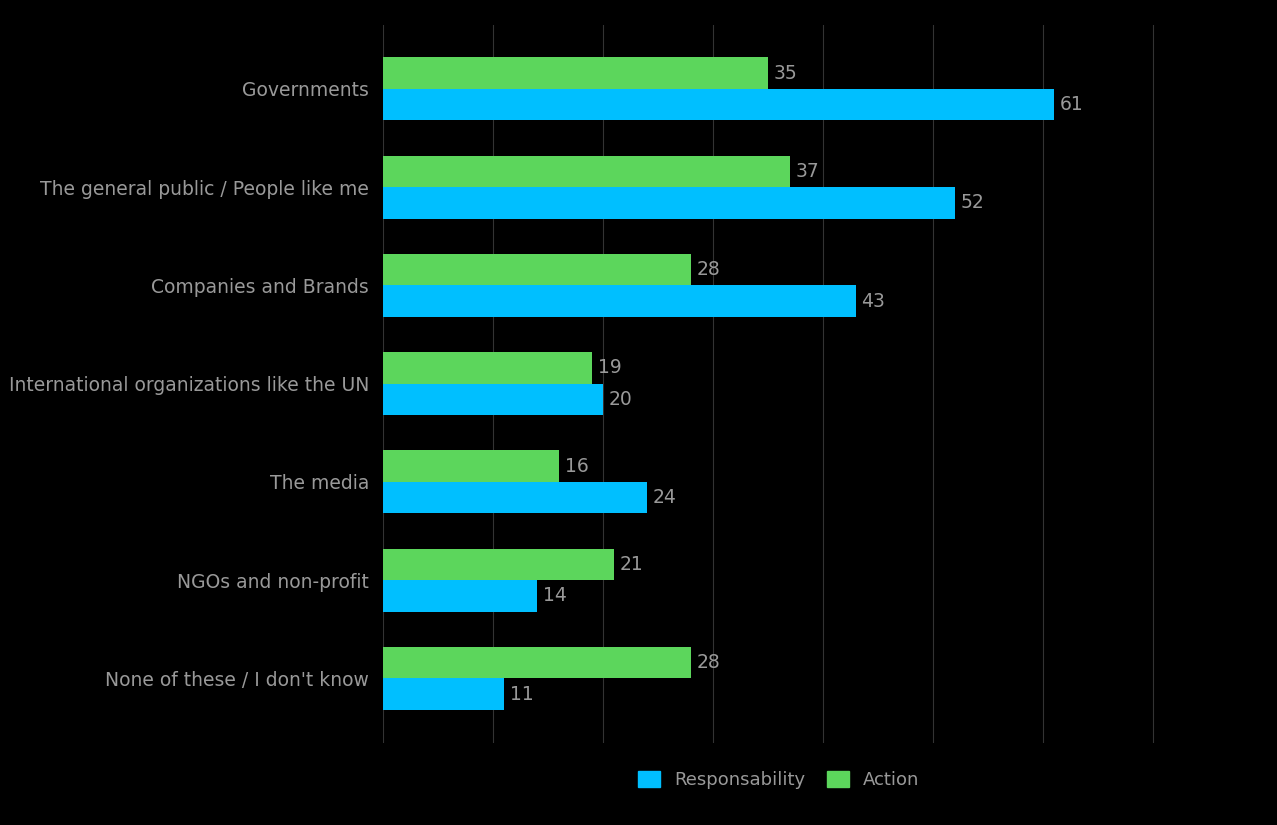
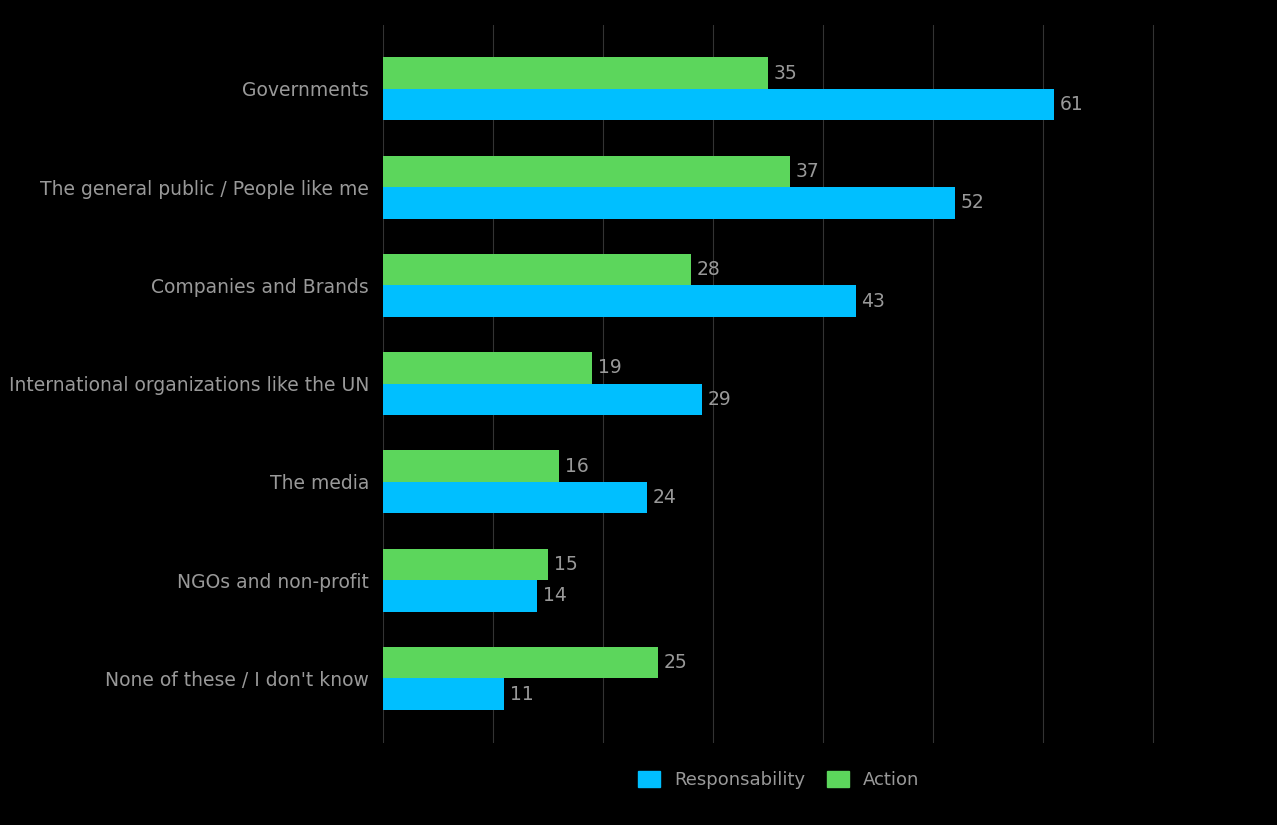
Responsability/International organizations like the UN: 20 -> 29
Action/NGOs and non-profit: 21 -> 15
Action/None of these / I don't know: 28 -> 25
